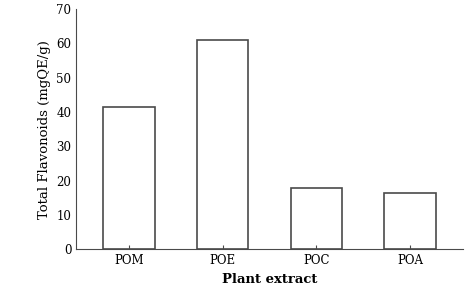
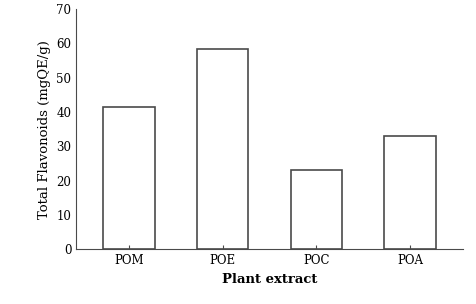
POE: 61.0 -> 58.5
POC: 18.0 -> 23.0
POA: 16.5 -> 33.0
